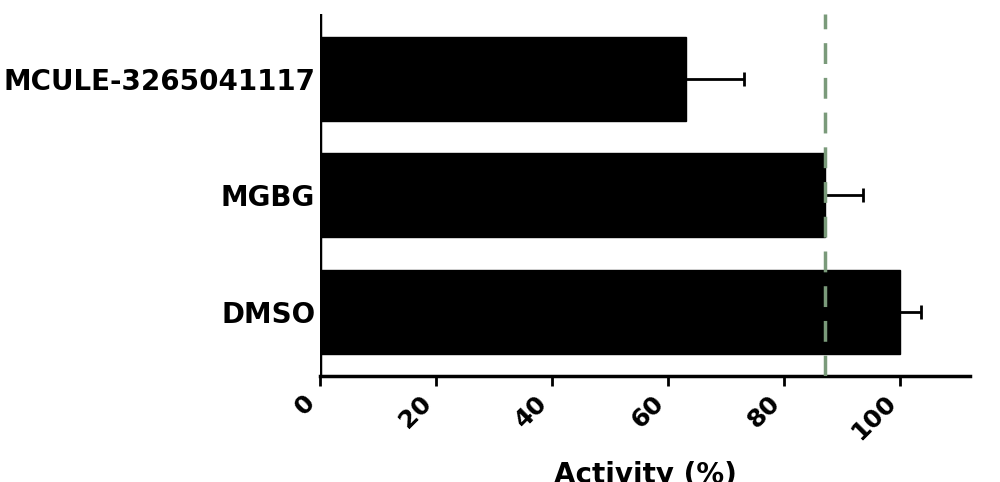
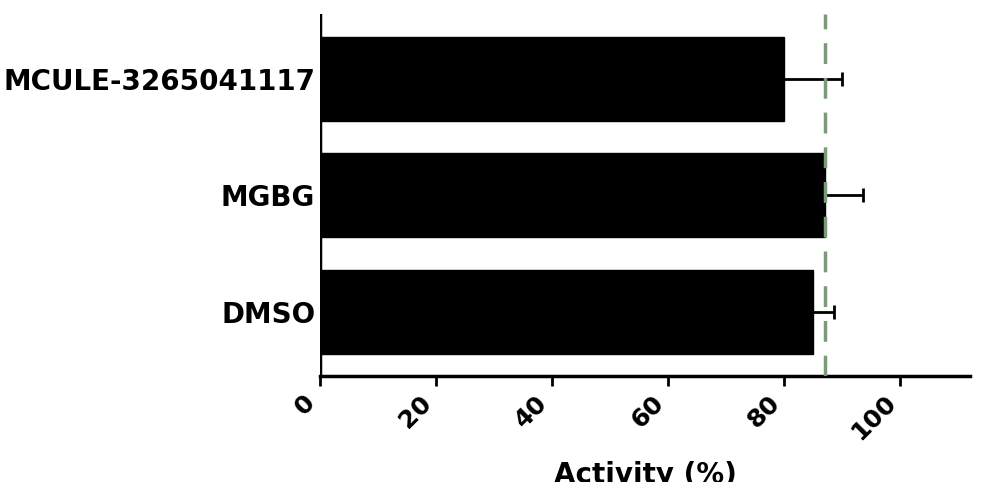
MCULE-3265041117: 63 -> 80
DMSO: 100 -> 85
